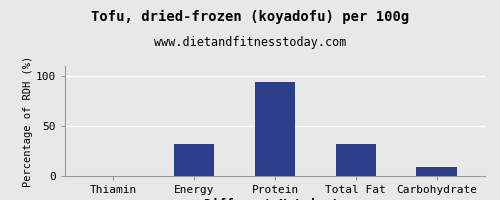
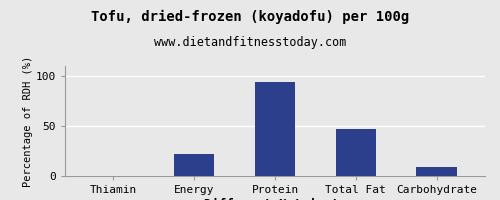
Energy: 32 -> 22
Total Fat: 32 -> 47
